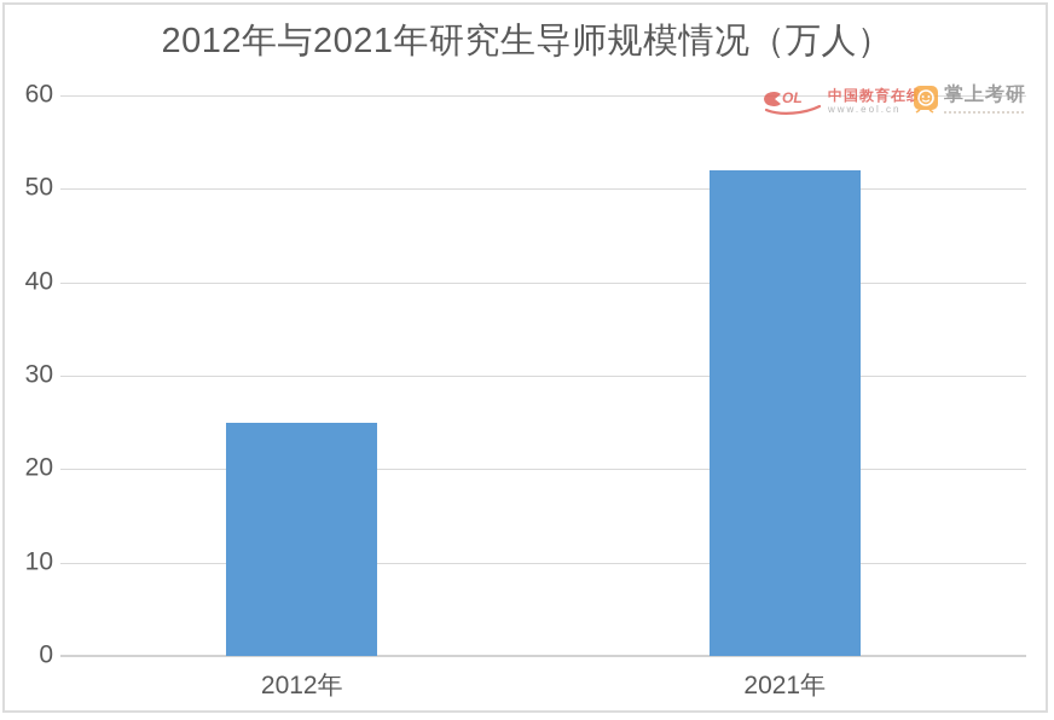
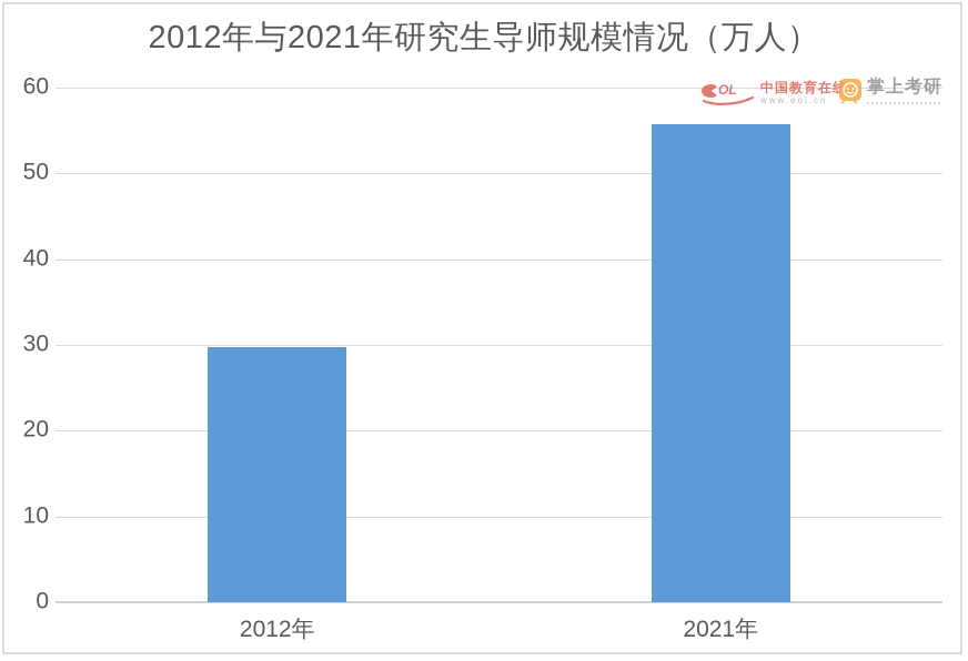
2012年: 25 -> 30
2021年: 52 -> 56
